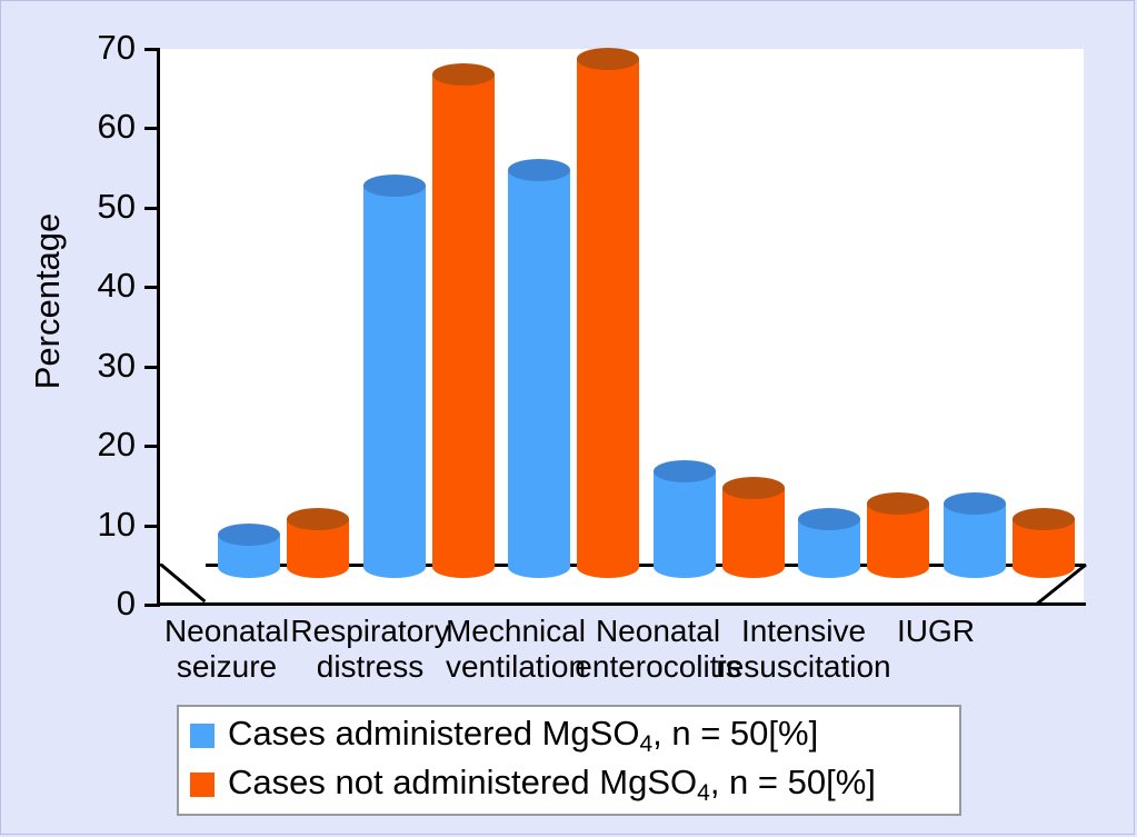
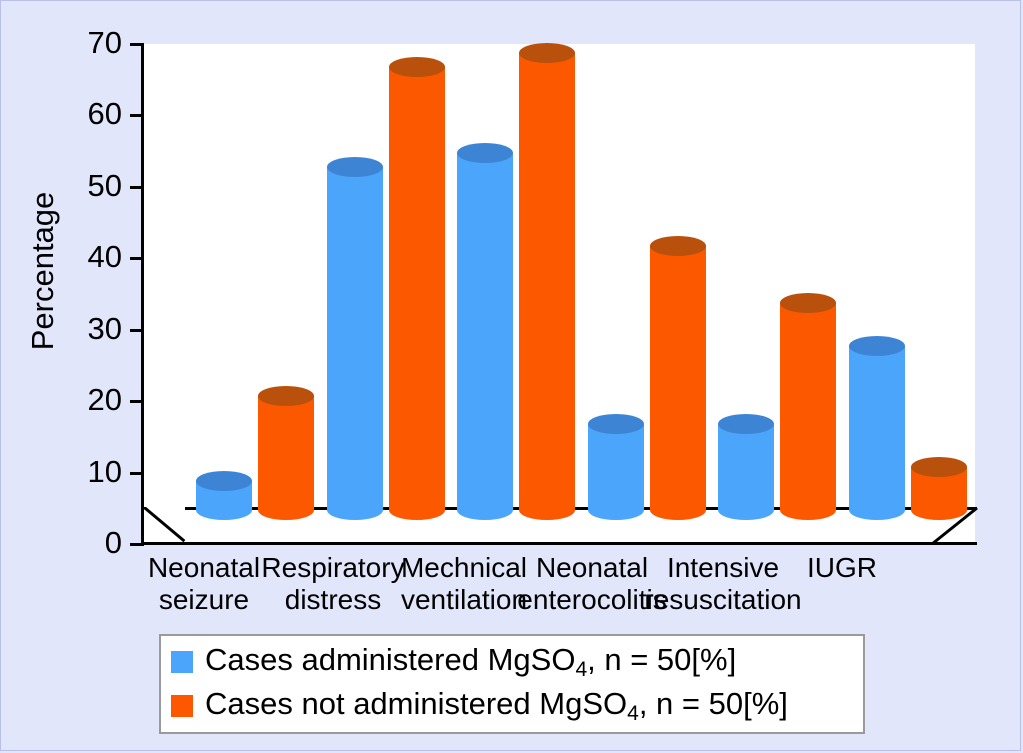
Cases not administered MgSO4, n = 50[%]/Neonatal seizure: 6 -> 16
Cases not administered MgSO4, n = 50[%]/Neonatal enterocolitis: 10 -> 37
Cases administered MgSO4, n = 50[%]/Intensive resuscitation: 6 -> 12
Cases not administered MgSO4, n = 50[%]/Intensive resuscitation: 8 -> 29
Cases administered MgSO4, n = 50[%]/IUGR: 8 -> 23
